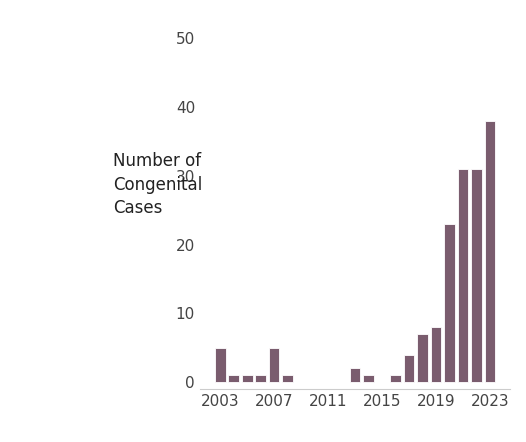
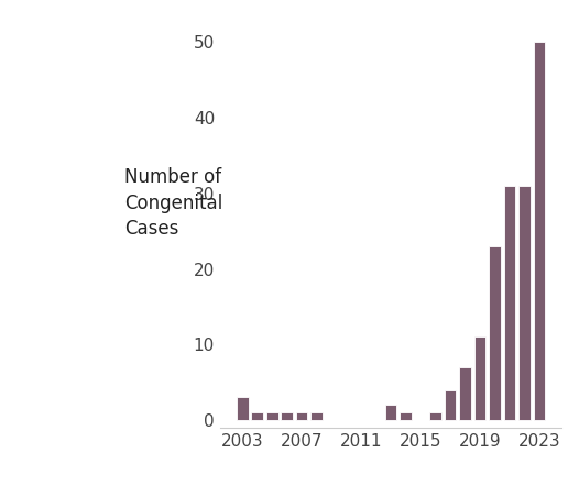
2003: 5 -> 3
2007: 5 -> 1
2019: 8 -> 11
2023: 38 -> 50
